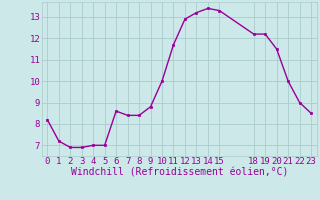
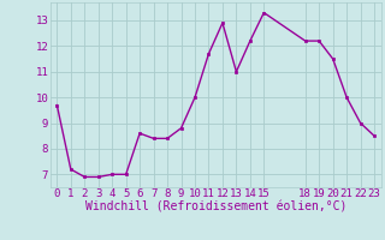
0: 8.2 -> 9.7
13: 13.2 -> 11.0
14: 13.4 -> 12.2
